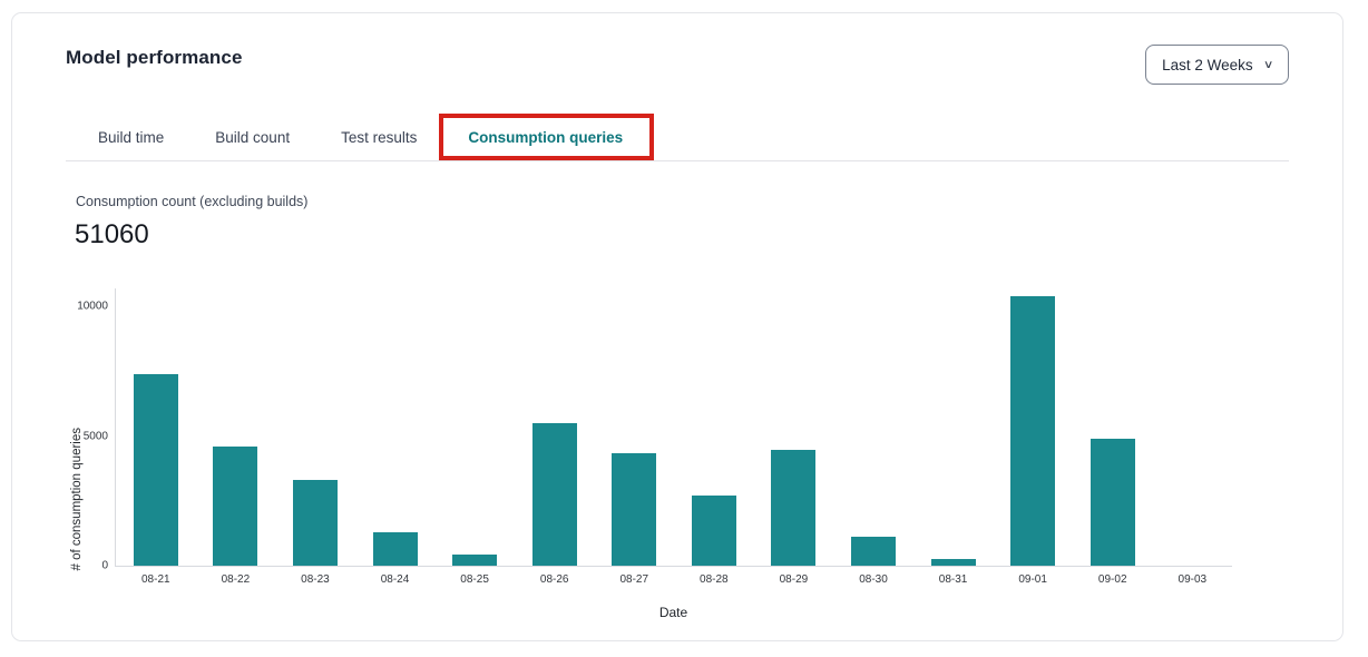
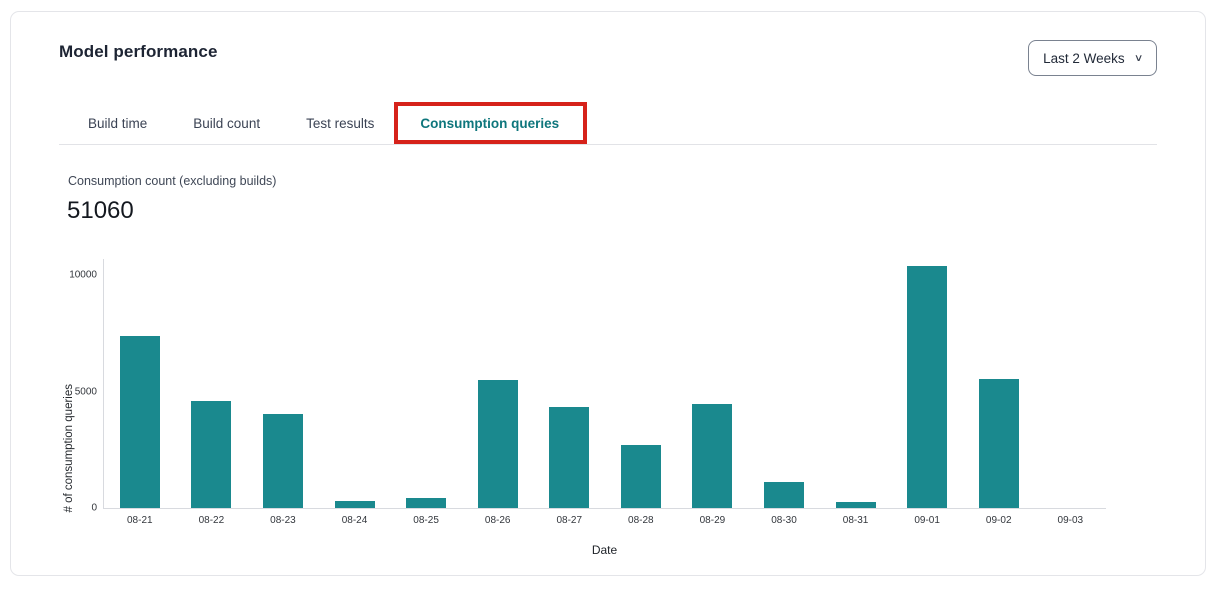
08-23: 3300 -> 4000
08-24: 1300 -> 300
09-02: 4900 -> 5600
